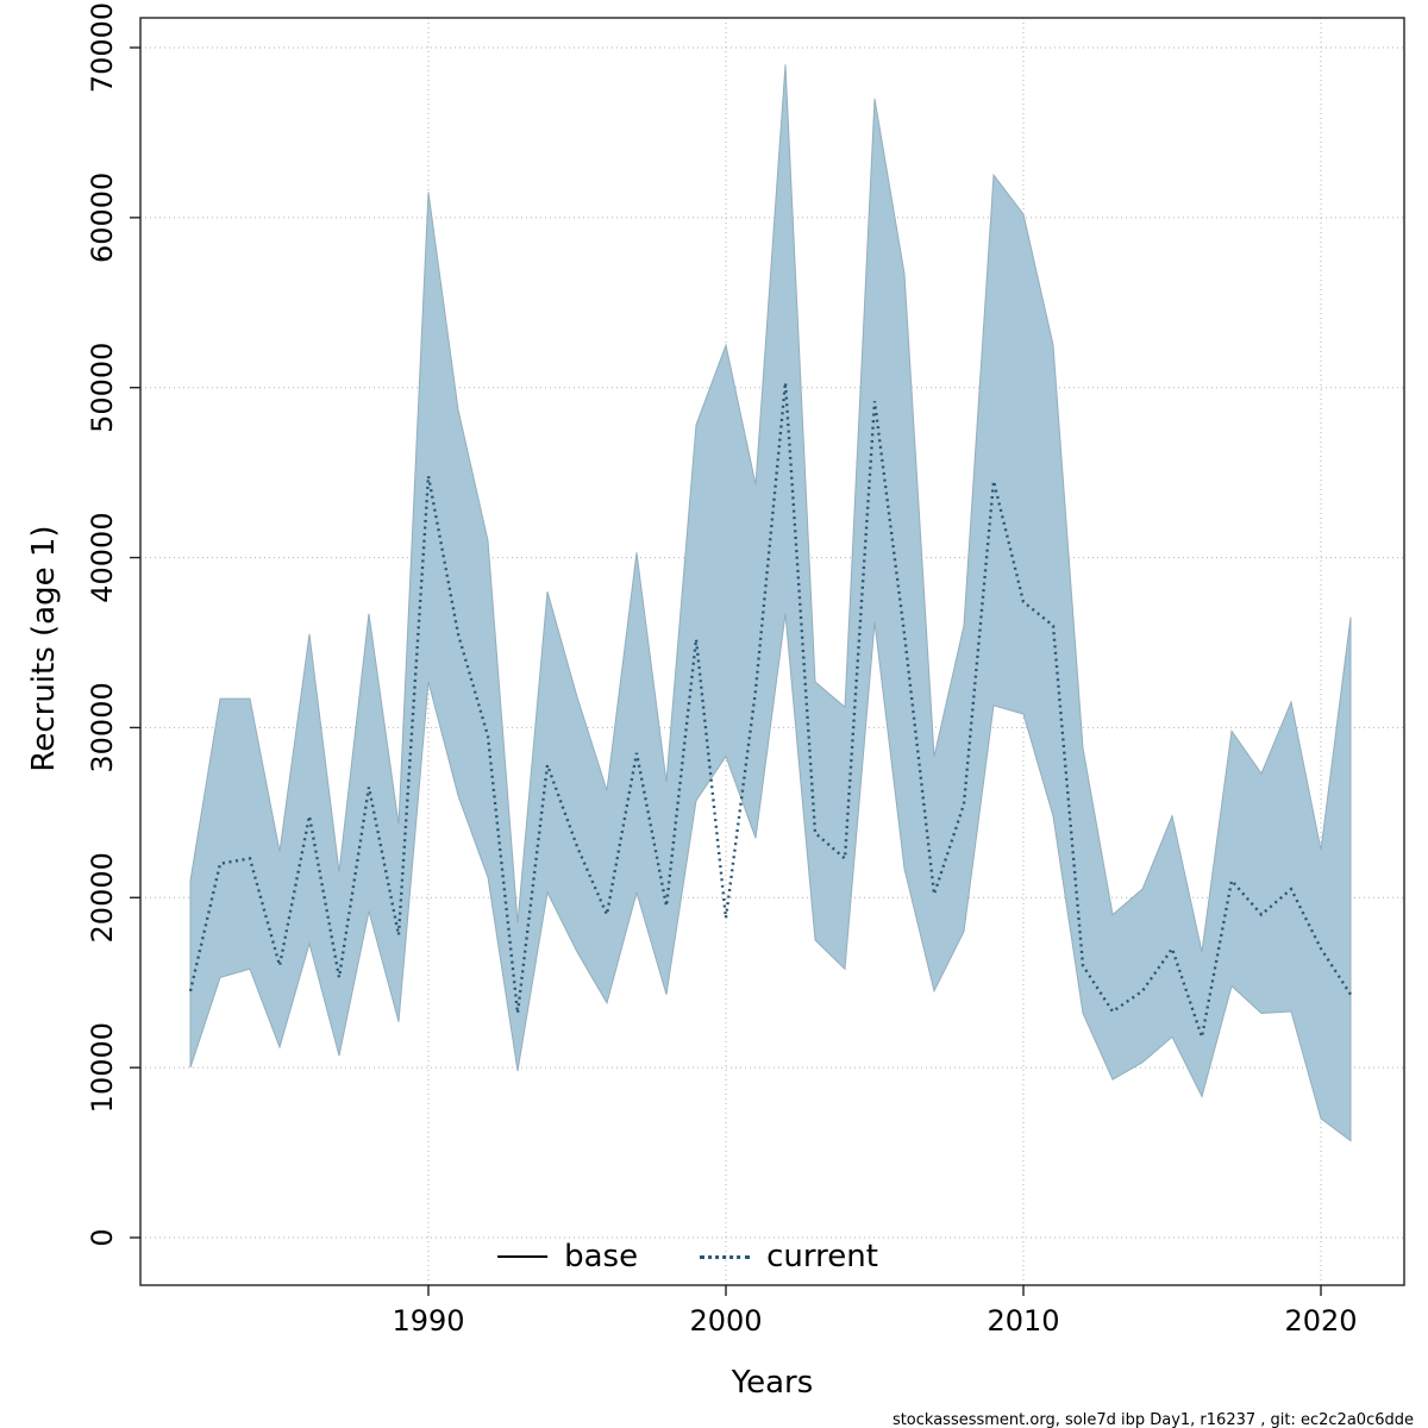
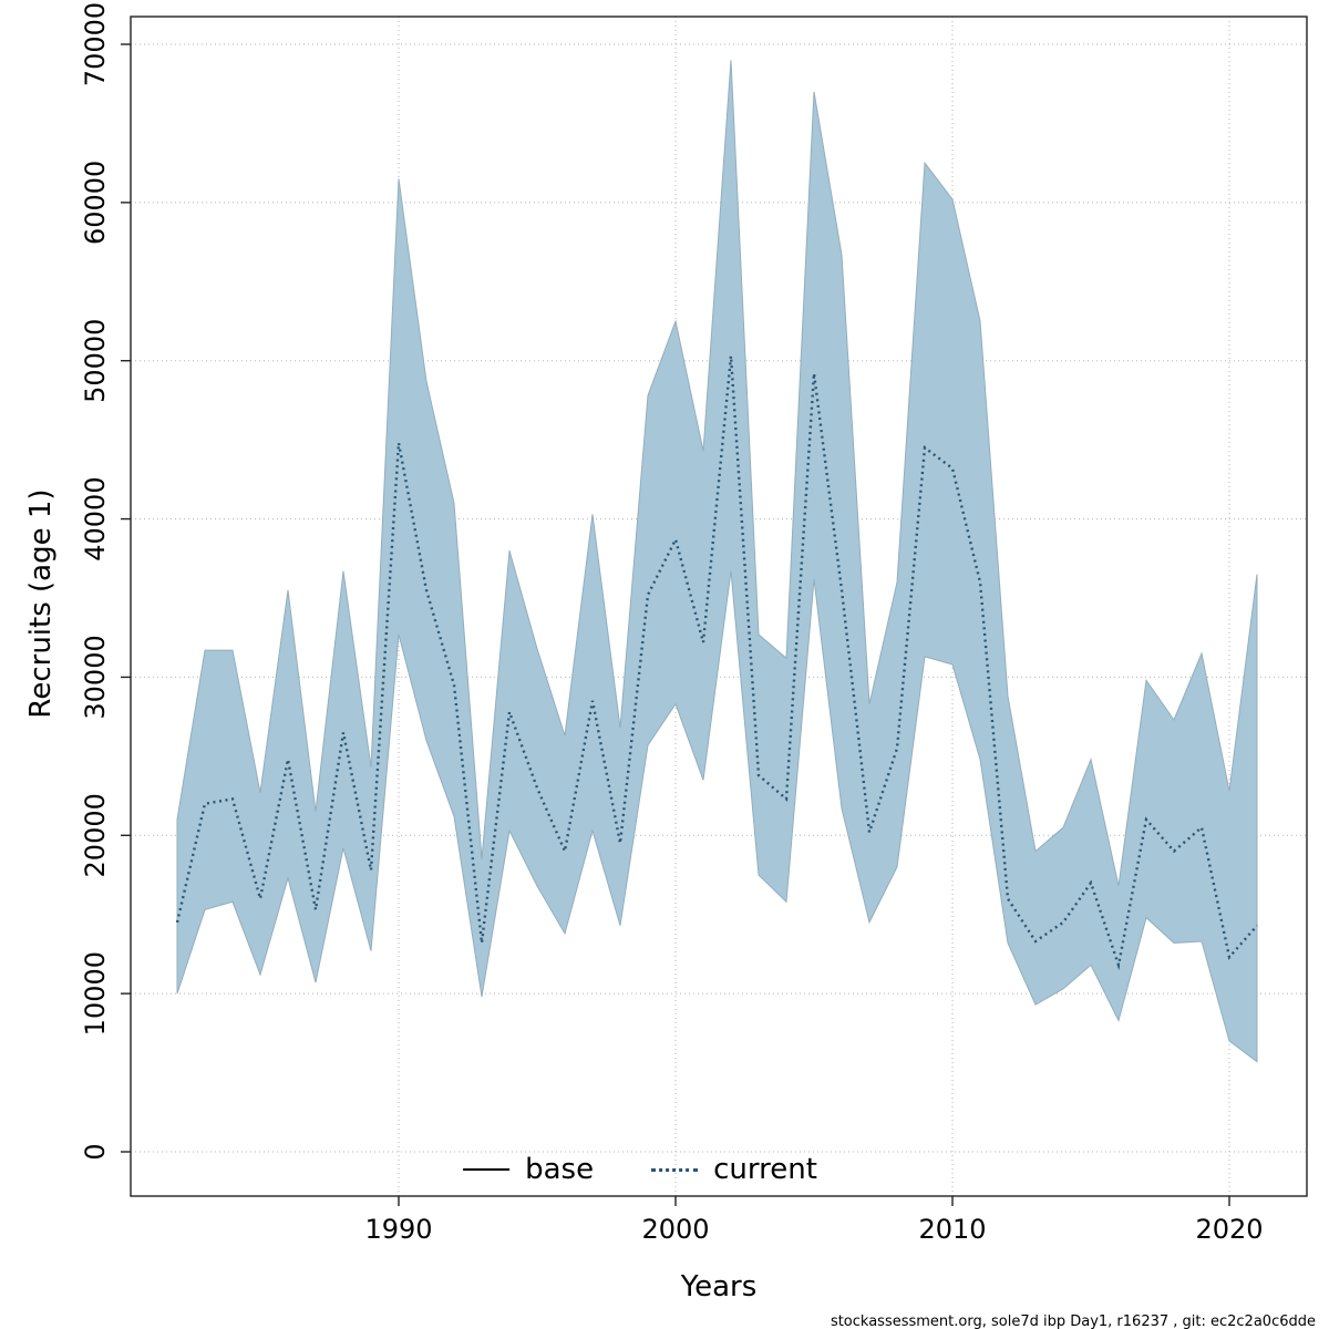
2000: 18800 -> 38700
2010: 37400 -> 43200
2020: 17000 -> 12300
